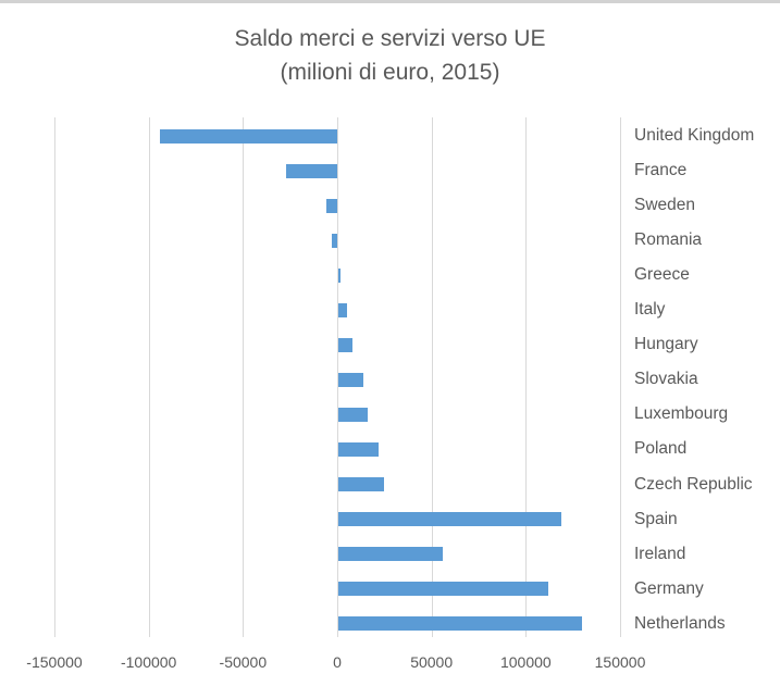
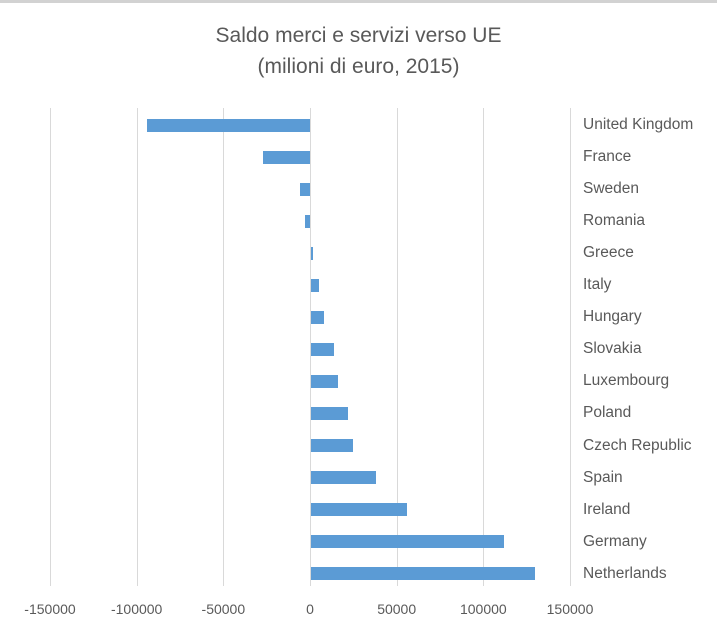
Spain: 119000 -> 38000
